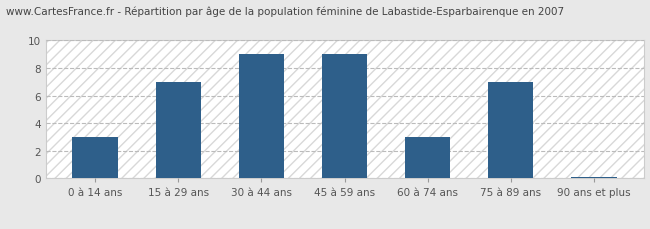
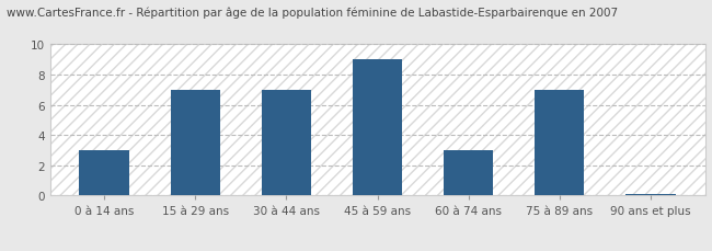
30 à 44 ans: 9.0 -> 7.0
